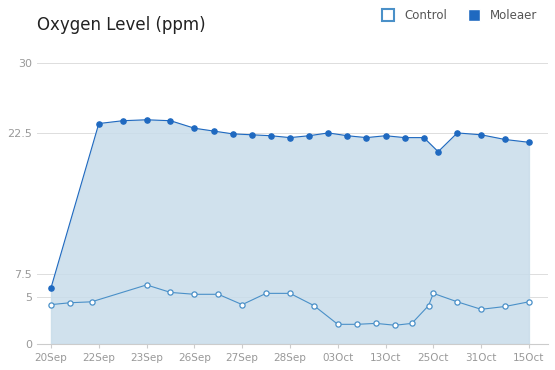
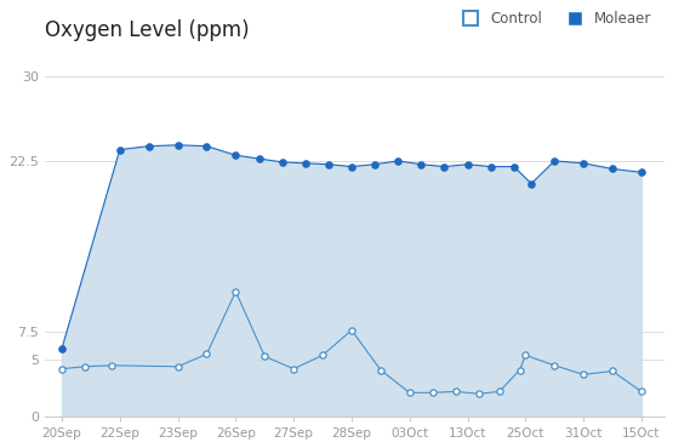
Control/23Sep: 6.3 -> 4.4
Control/26Sep: 5.3 -> 11.0
Control/28Sep: 5.4 -> 7.6
Control/15Oct: 4.5 -> 2.2
